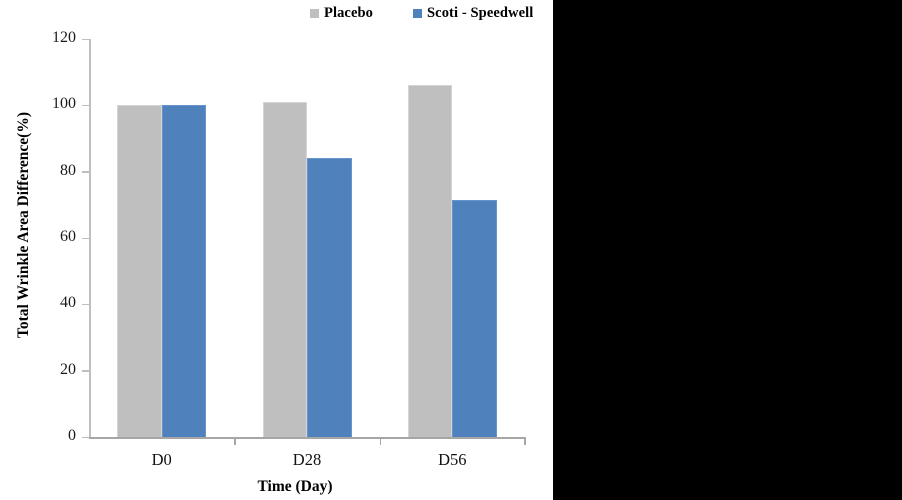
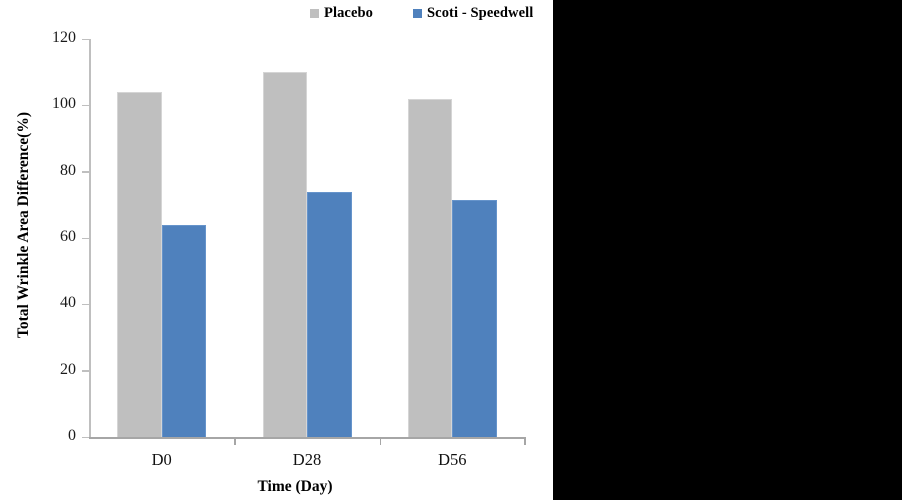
Placebo/D0: 100 -> 104
Scoti - Speedwell/D0: 100 -> 64
Placebo/D28: 101 -> 110
Scoti - Speedwell/D28: 84 -> 74
Placebo/D56: 106 -> 102
